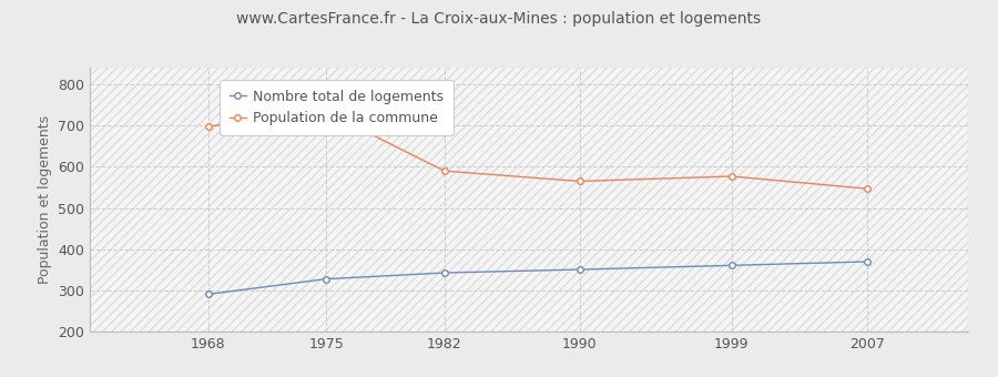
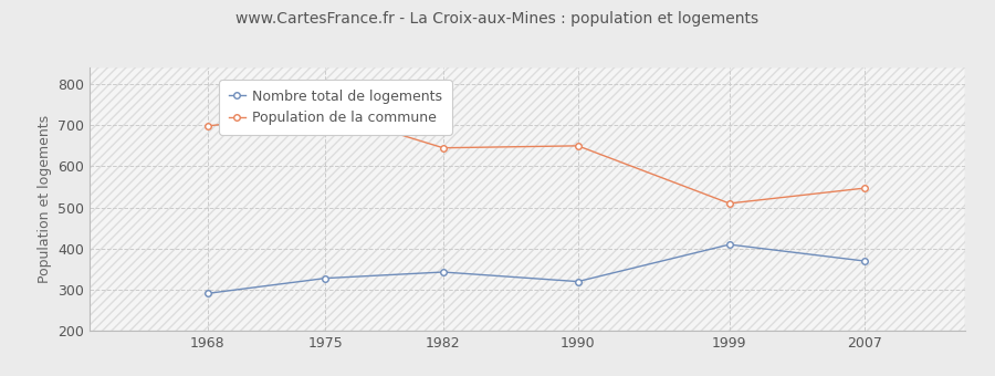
Population de la commune/1982: 590 -> 645
Nombre total de logements/1990: 351 -> 320
Population de la commune/1990: 565 -> 650
Nombre total de logements/1999: 361 -> 410
Population de la commune/1999: 577 -> 510
